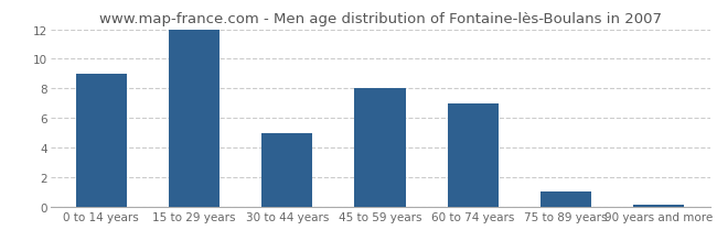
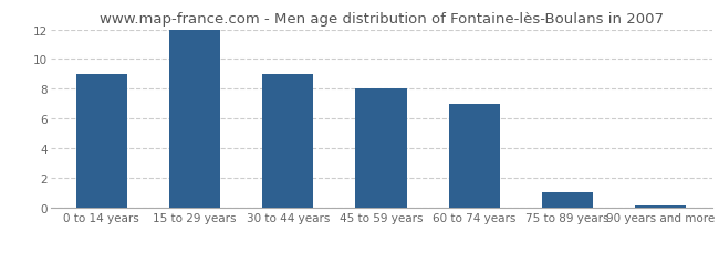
30 to 44 years: 5.0 -> 9.0
